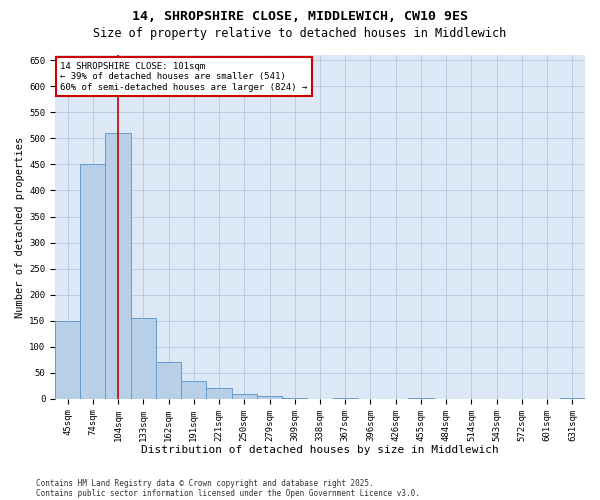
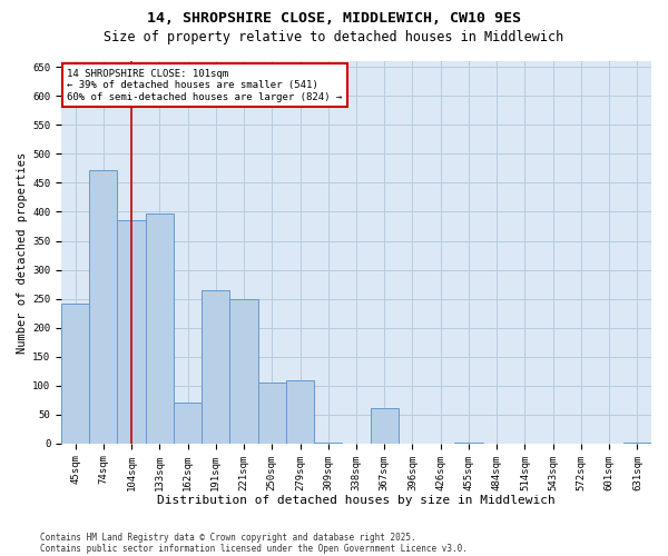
45sqm: 150 -> 242
74sqm: 450 -> 472
104sqm: 510 -> 386
133sqm: 155 -> 398
191sqm: 35 -> 264
221sqm: 20 -> 250
250sqm: 10 -> 106
279sqm: 5 -> 110
367sqm: 1 -> 62
